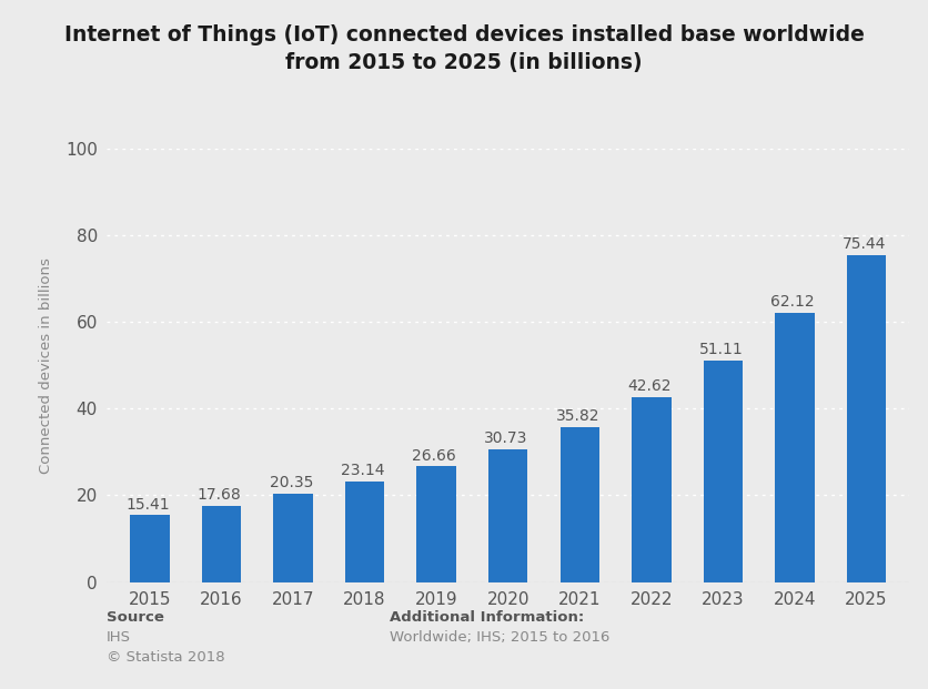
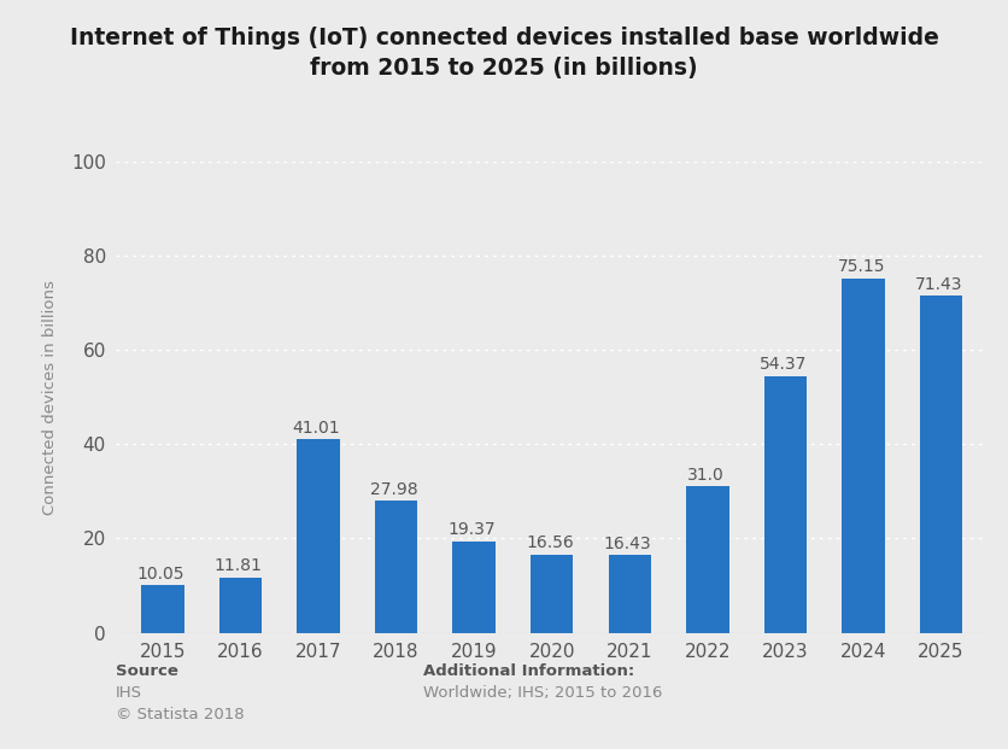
2015: 15.41 -> 10.05
2016: 17.68 -> 11.81
2017: 20.35 -> 41.01
2018: 23.14 -> 27.98
2019: 26.66 -> 19.37
2020: 30.73 -> 16.56
2021: 35.82 -> 16.43
2022: 42.62 -> 31.0
2023: 51.11 -> 54.37
2024: 62.12 -> 75.15
2025: 75.44 -> 71.43
